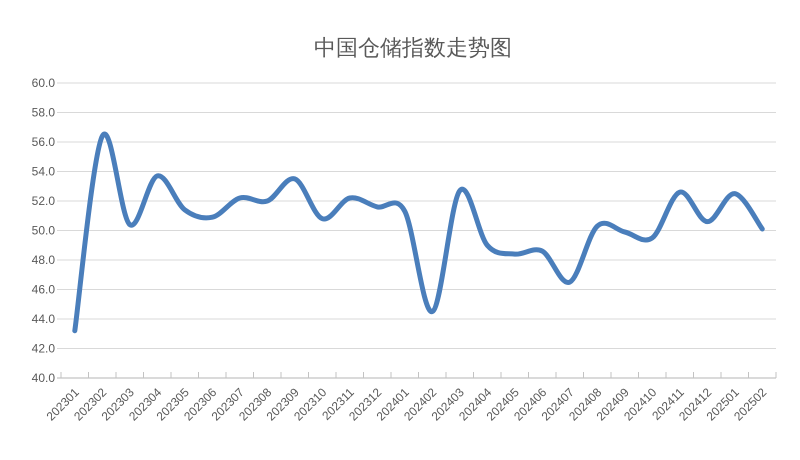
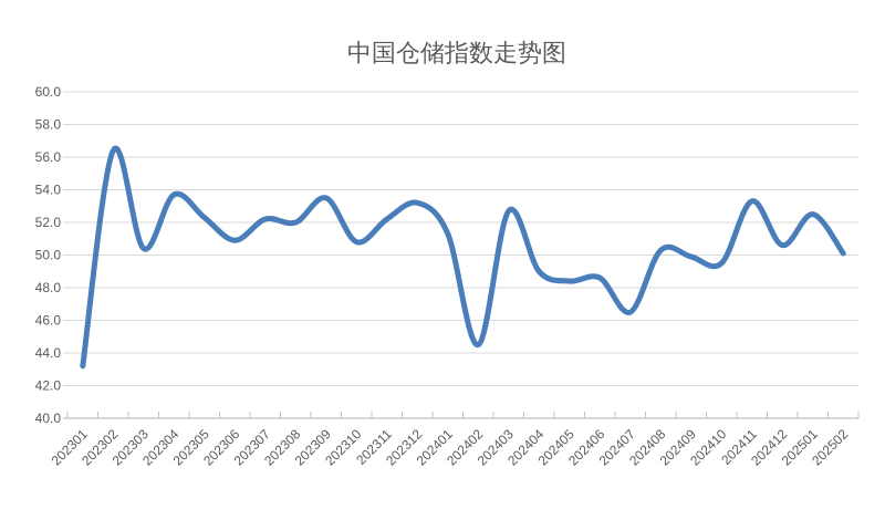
202305: 51.4 -> 52.3
202312: 51.6 -> 53.2
202411: 52.6 -> 53.3
